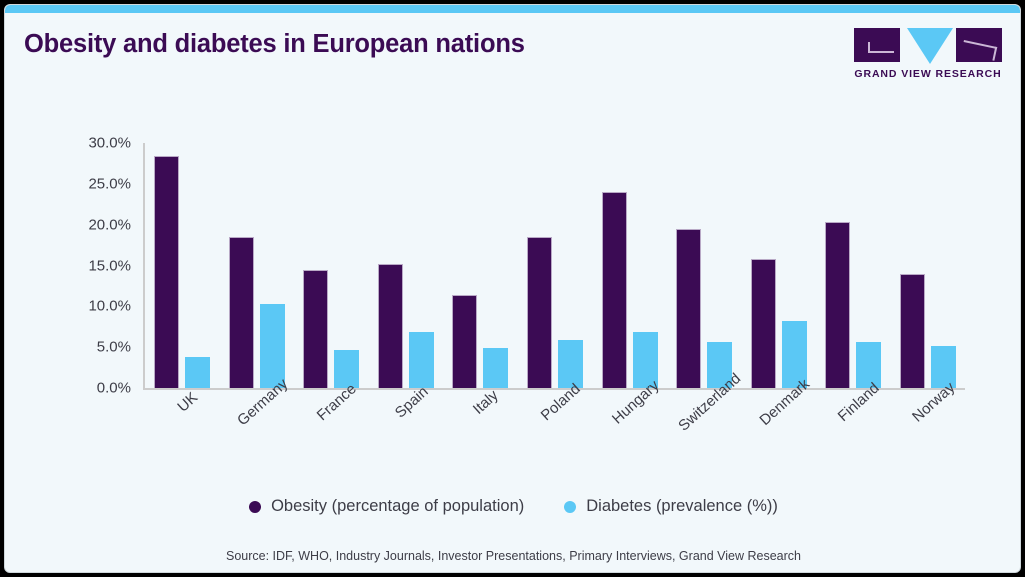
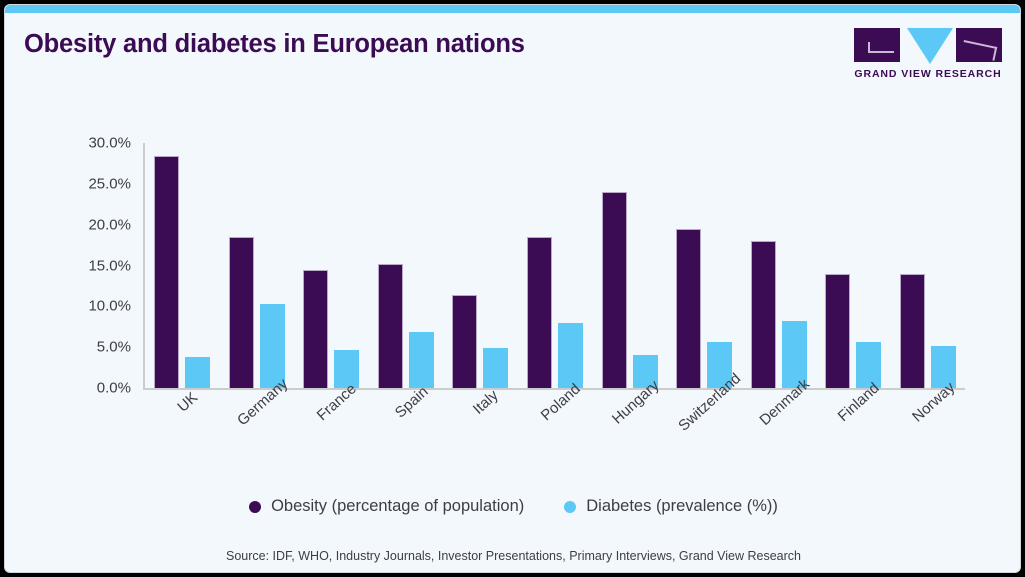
Diabetes (prevalence (%))/Poland: 6% -> 8%
Diabetes (prevalence (%))/Hungary: 7% -> 4%
Obesity (percentage of population)/Denmark: 16% -> 18%
Obesity (percentage of population)/Finland: 20% -> 14%
